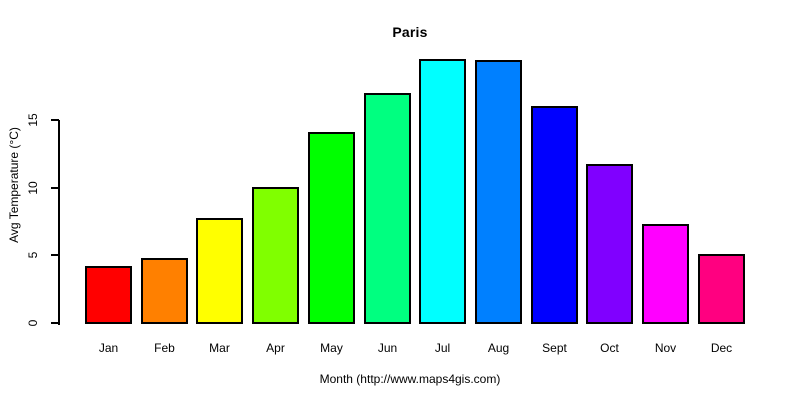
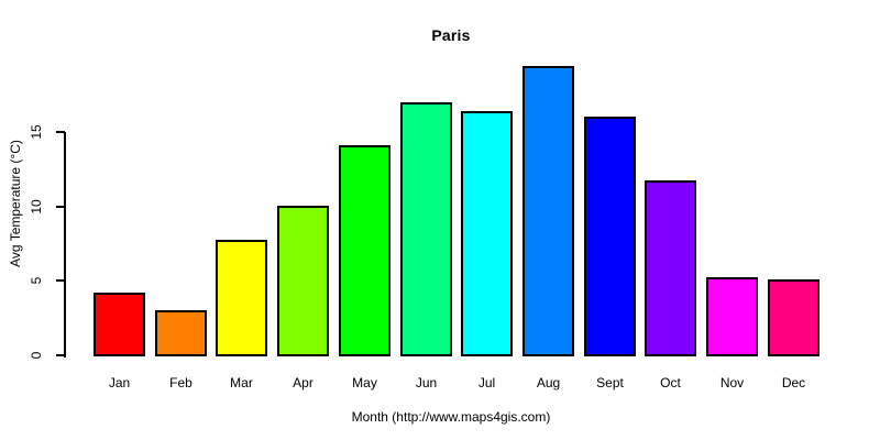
Feb: 4.9 -> 3.1
Jul: 19.6 -> 16.5
Nov: 7.4 -> 5.3
